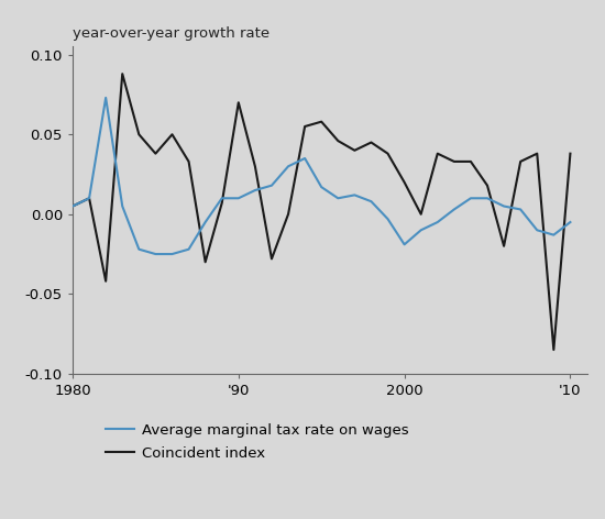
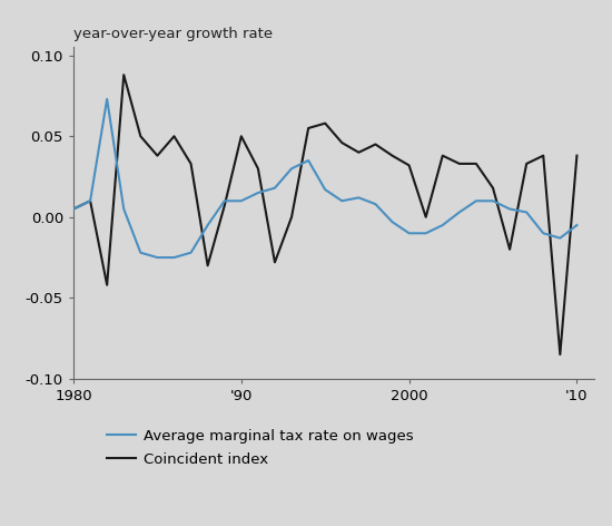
Coincident index/'90: 0.070 -> 0.050
Average marginal tax rate on wages/2000: -0.019 -> -0.010
Coincident index/2000: 0.020 -> 0.032
